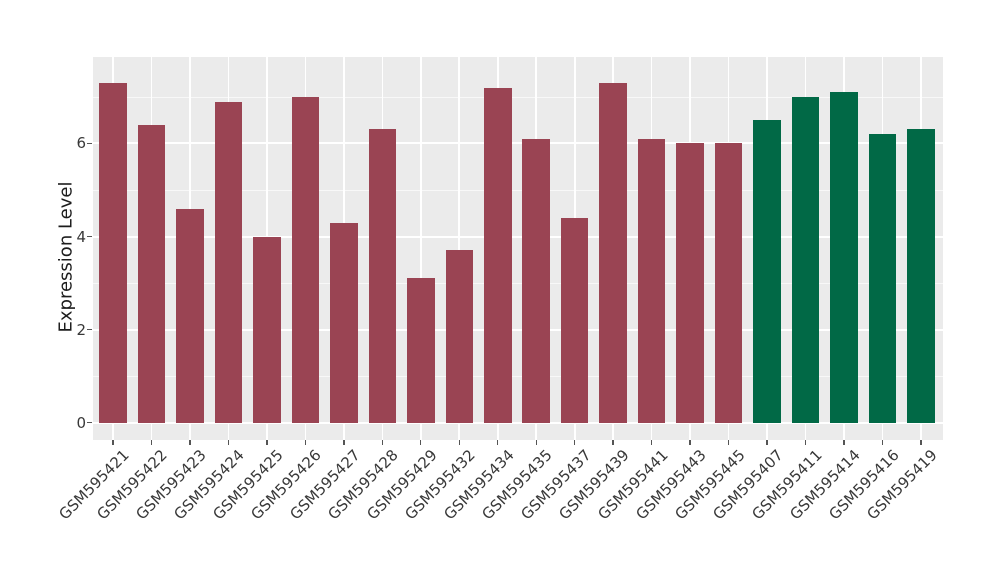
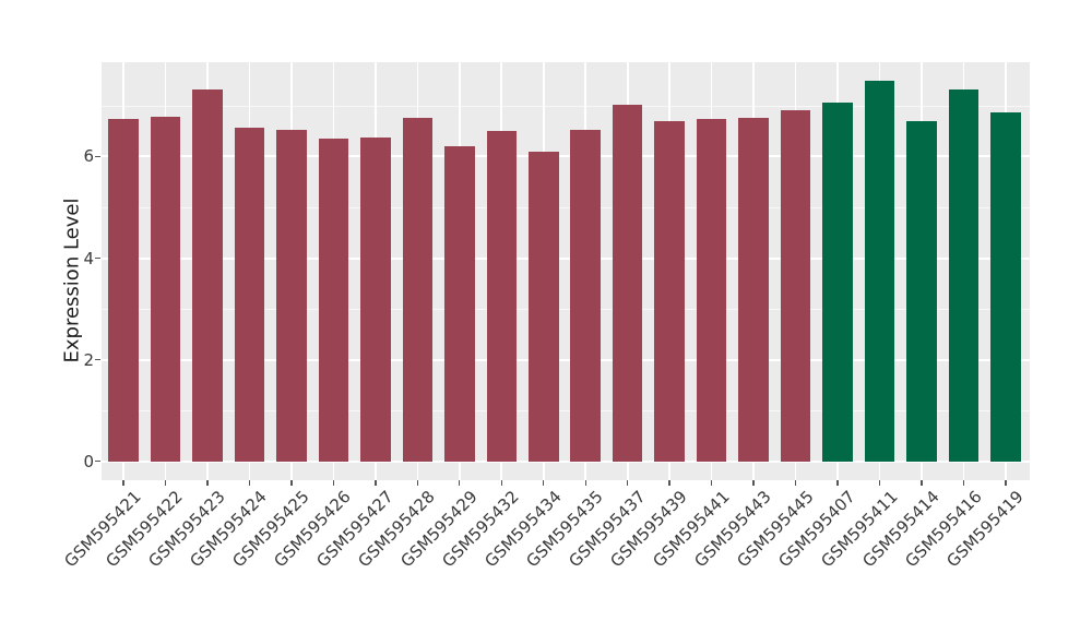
GSM595421: 7.3 -> 6.7
GSM595422: 6.4 -> 6.8
GSM595423: 4.6 -> 7.3
GSM595424: 6.9 -> 6.6
GSM595425: 4.0 -> 6.5
GSM595426: 7.0 -> 6.3
GSM595427: 4.3 -> 6.4
GSM595428: 6.3 -> 6.8
GSM595429: 3.1 -> 6.2
GSM595432: 3.7 -> 6.5
GSM595434: 7.2 -> 6.1
GSM595435: 6.1 -> 6.5
GSM595437: 4.4 -> 7.0
GSM595439: 7.3 -> 6.7
GSM595441: 6.1 -> 6.7
GSM595443: 6.0 -> 6.8
GSM595445: 6.0 -> 6.9
GSM595407: 6.5 -> 7.1
GSM595411: 7.0 -> 7.5
GSM595414: 7.1 -> 6.7
GSM595416: 6.2 -> 7.3
GSM595419: 6.3 -> 6.9
